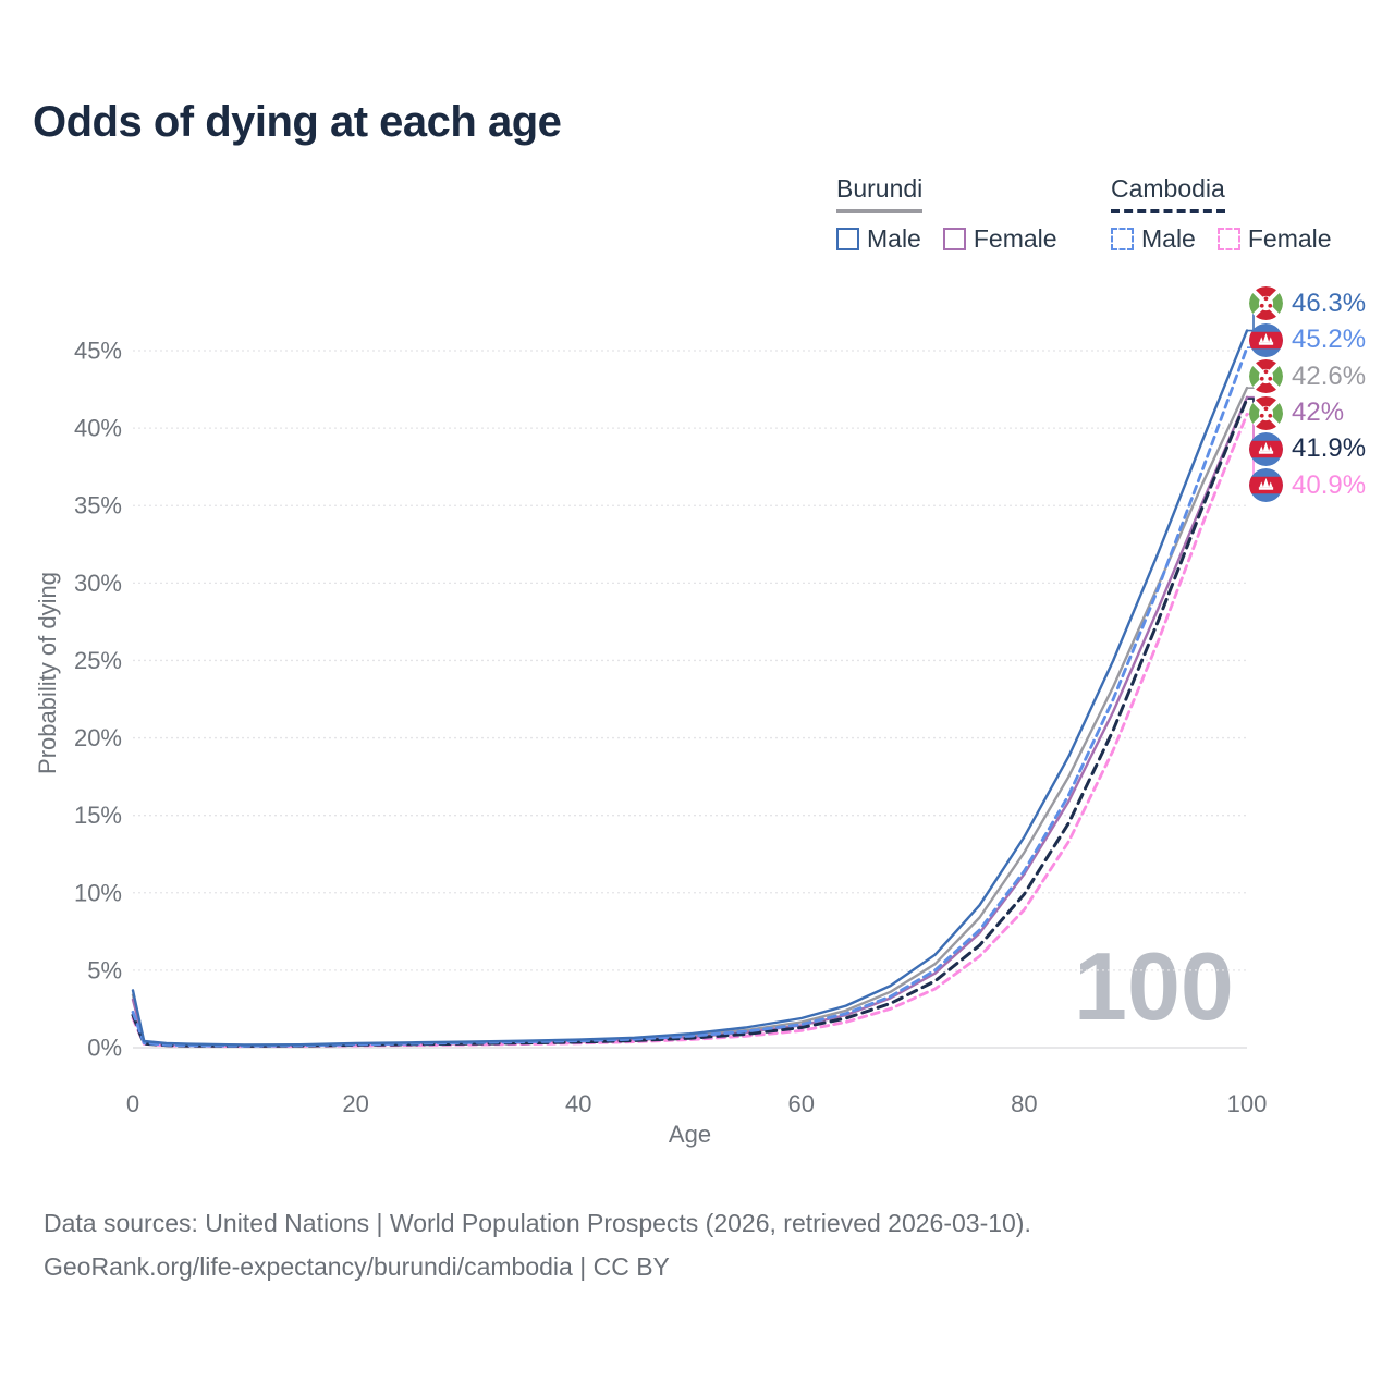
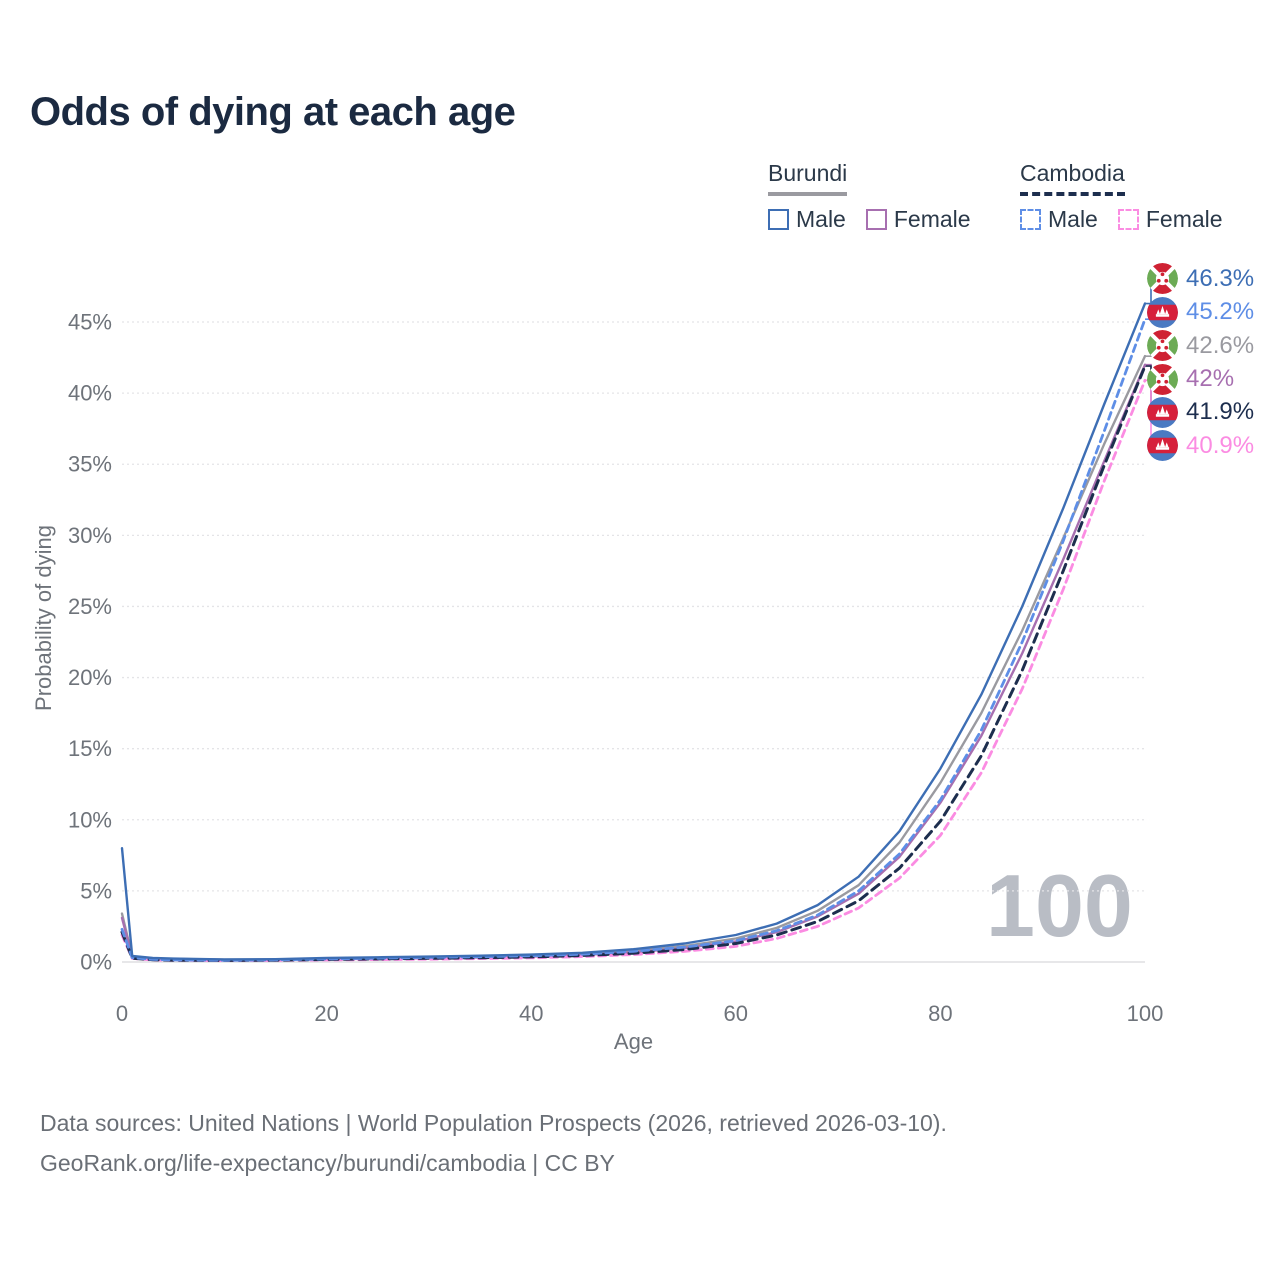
Burundi Male/0: 3.7% -> 8.0%
